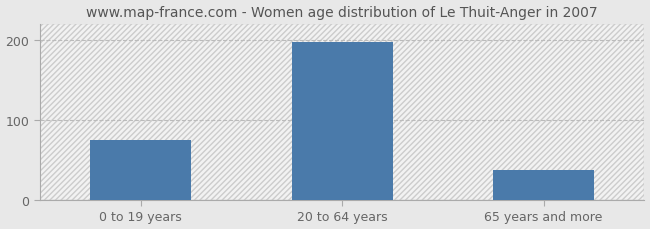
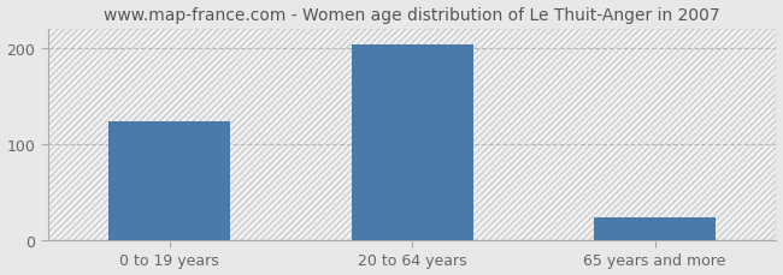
0 to 19 years: 75 -> 124
20 to 64 years: 197 -> 204
65 years and more: 37 -> 24
